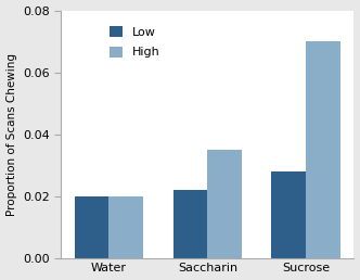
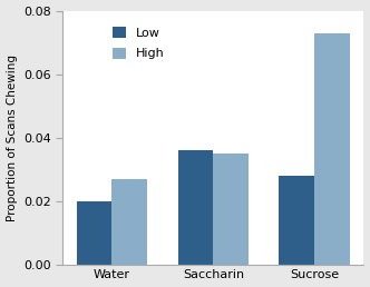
High/Water: 0.020 -> 0.027
Low/Saccharin: 0.022 -> 0.036
High/Sucrose: 0.070 -> 0.073
